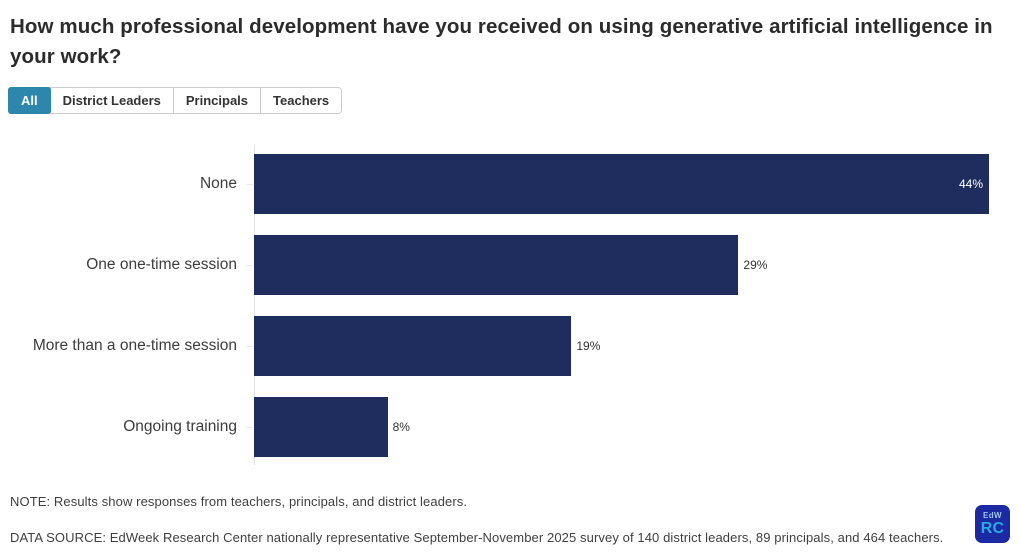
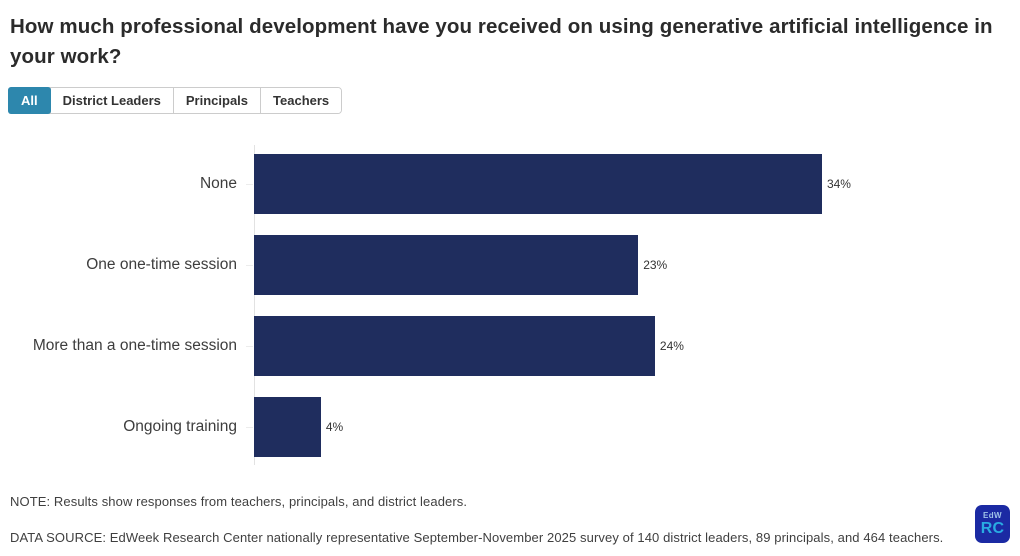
None: 44% -> 34%
One one-time session: 29% -> 23%
More than a one-time session: 19% -> 24%
Ongoing training: 8% -> 4%
